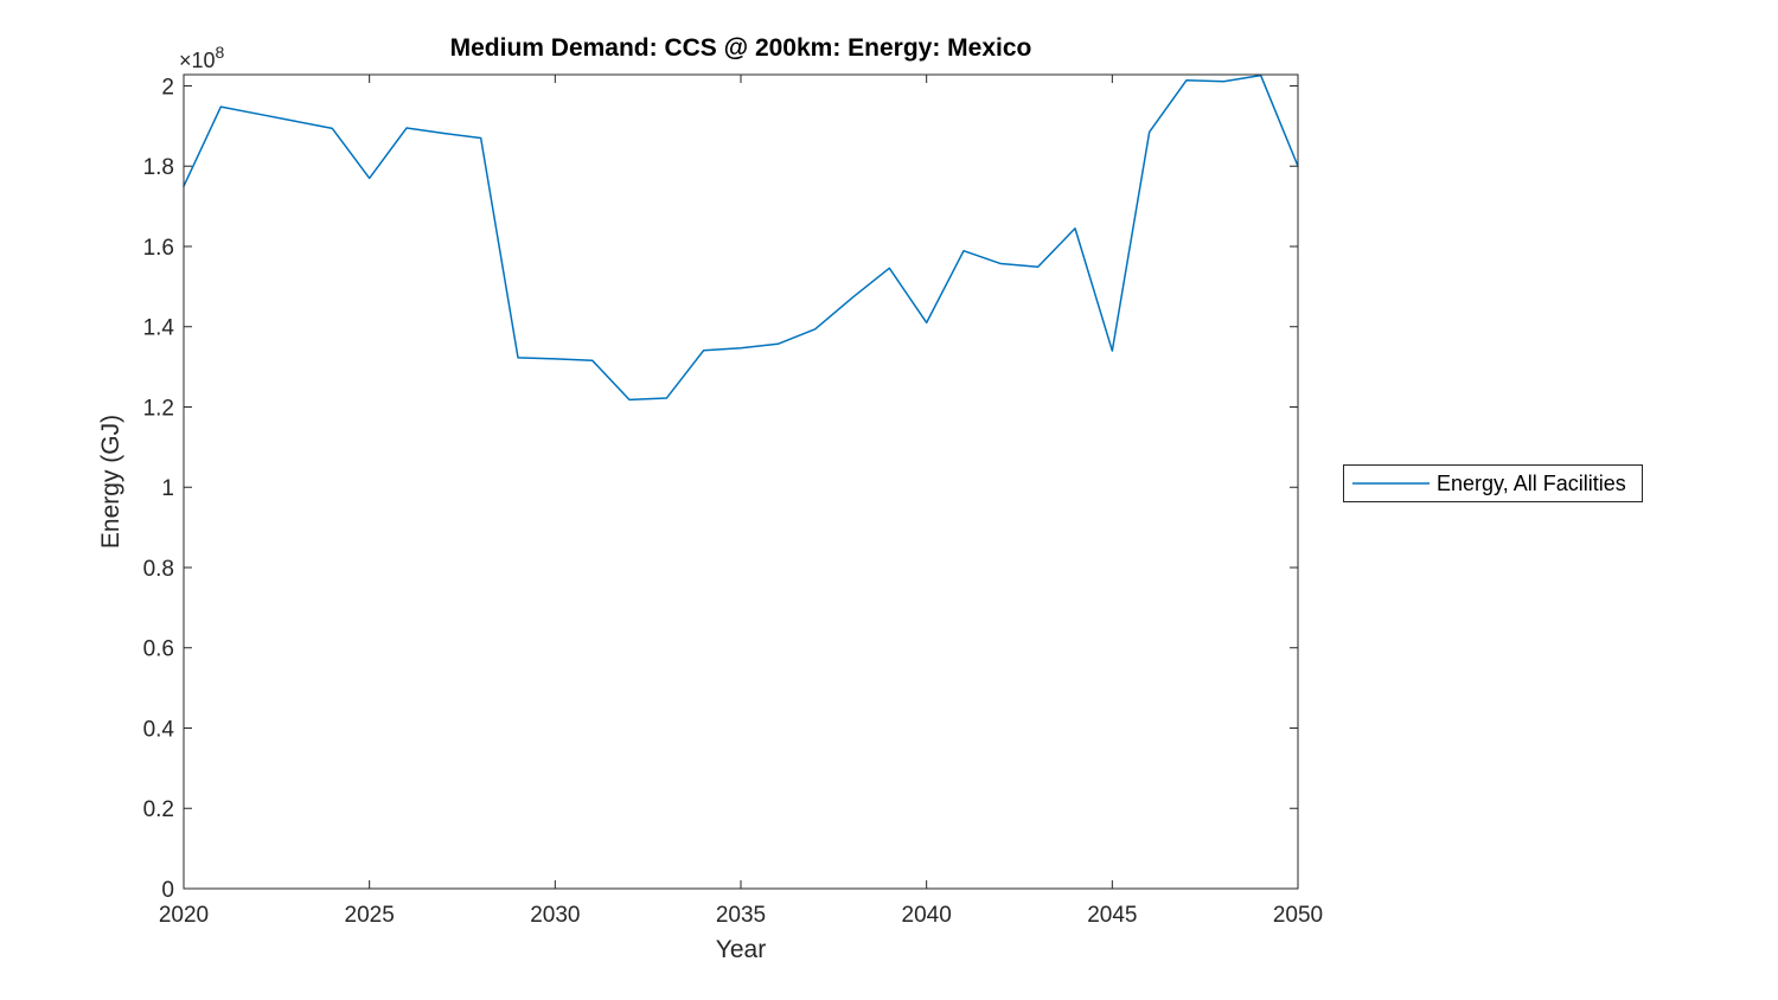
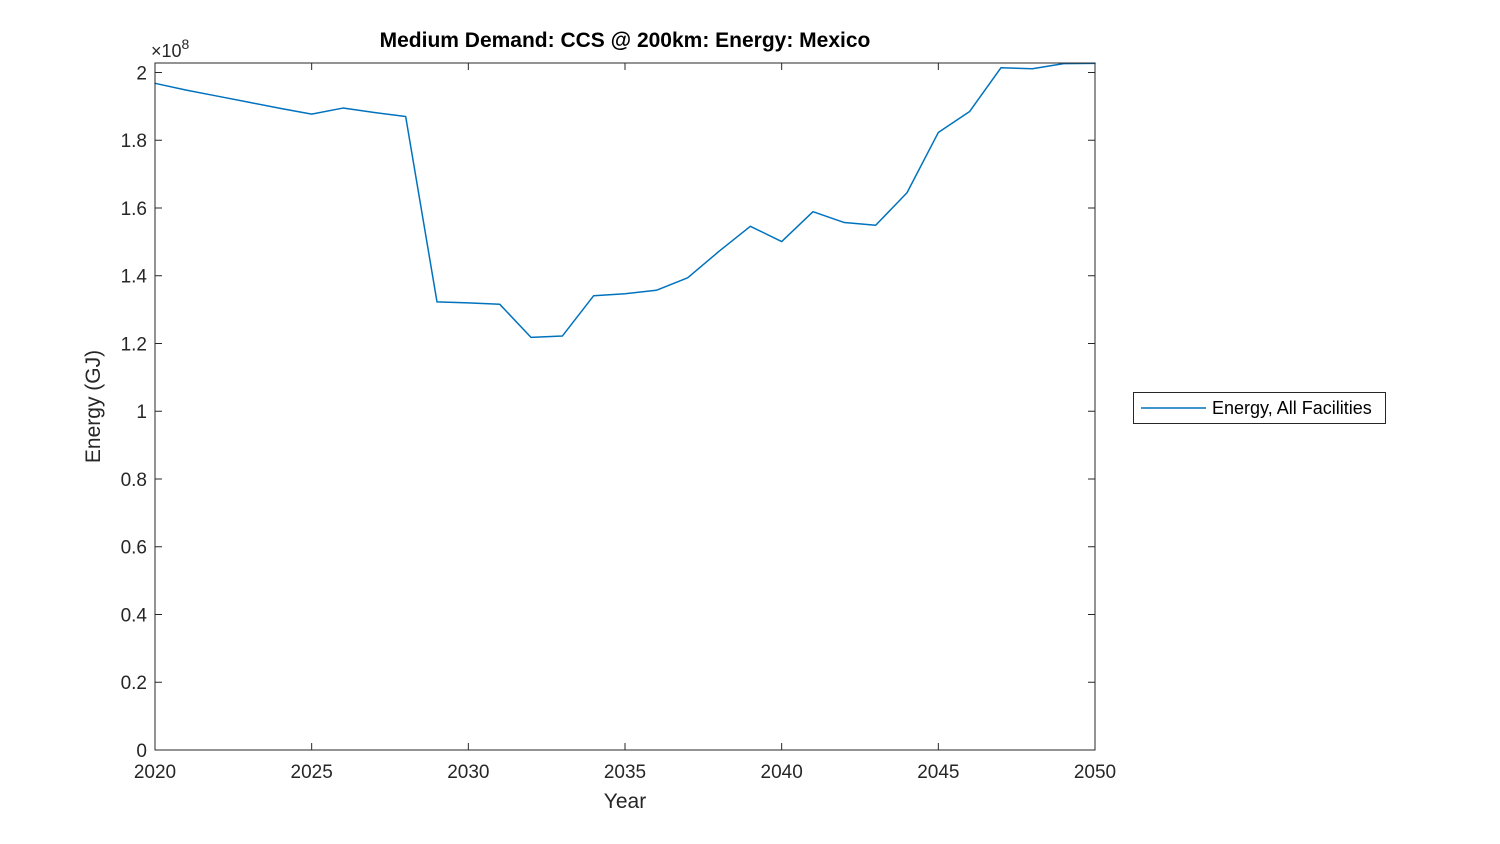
2020: 1.75 -> 1.97
2025: 1.77 -> 1.88
2040: 1.41 -> 1.50
2045: 1.34 -> 1.82
2050: 1.80 -> 2.03
